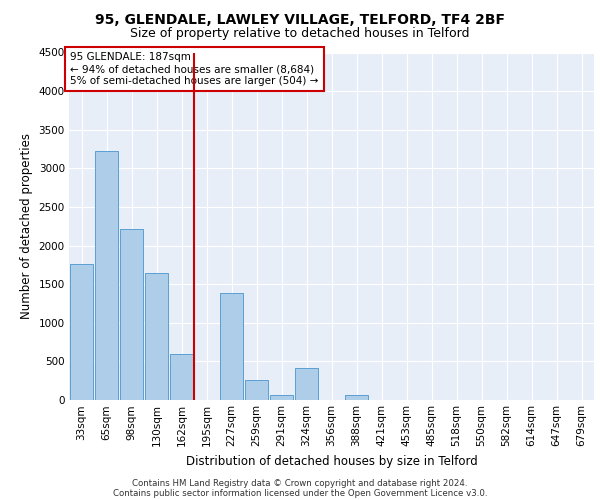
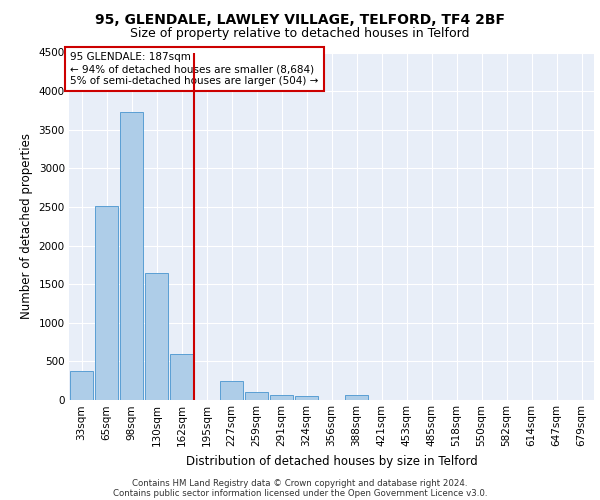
33sqm: 1760 -> 380
65sqm: 3220 -> 2510
98sqm: 2220 -> 3730
227sqm: 1380 -> 240
259sqm: 260 -> 110
324sqm: 420 -> 60
